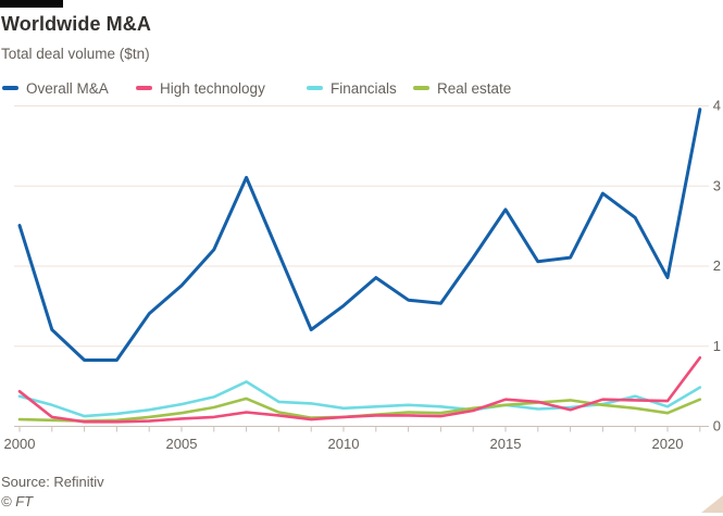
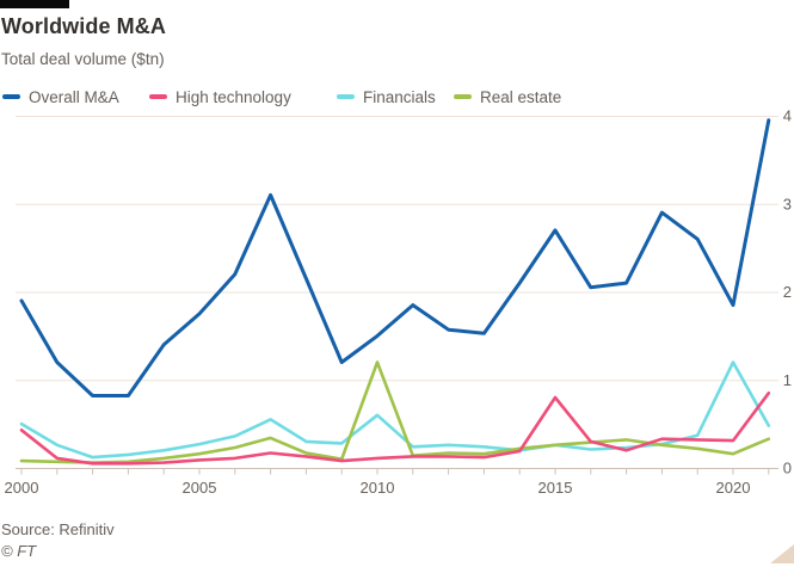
Overall M&A/2000: 2.5 -> 1.9
Financials/2000: 0.4 -> 0.5
Financials/2010: 0.2 -> 0.6
Real estate/2010: 0.1 -> 1.2
High technology/2015: 0.3 -> 0.8
Financials/2020: 0.2 -> 1.2
